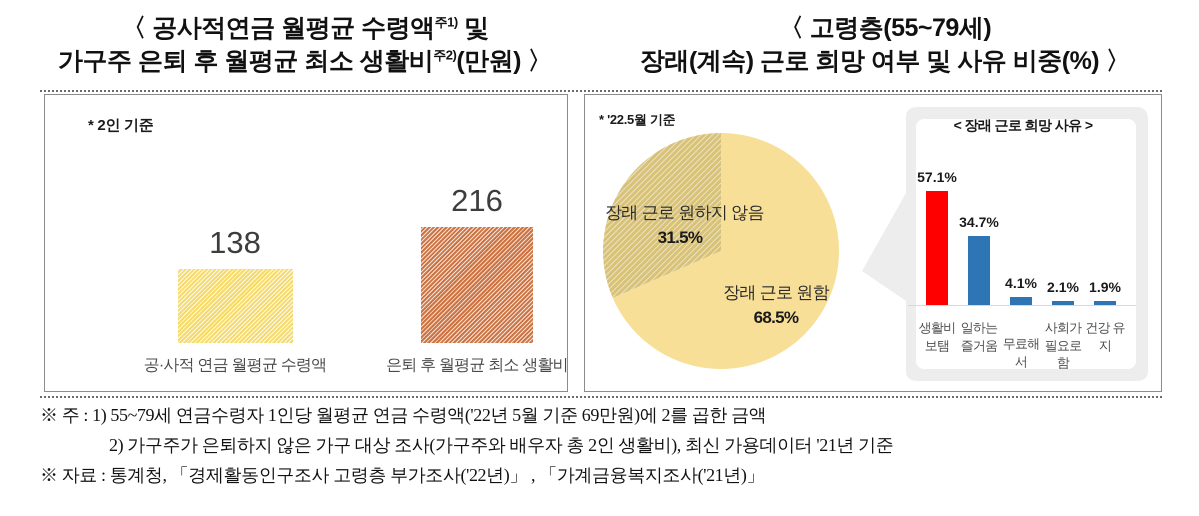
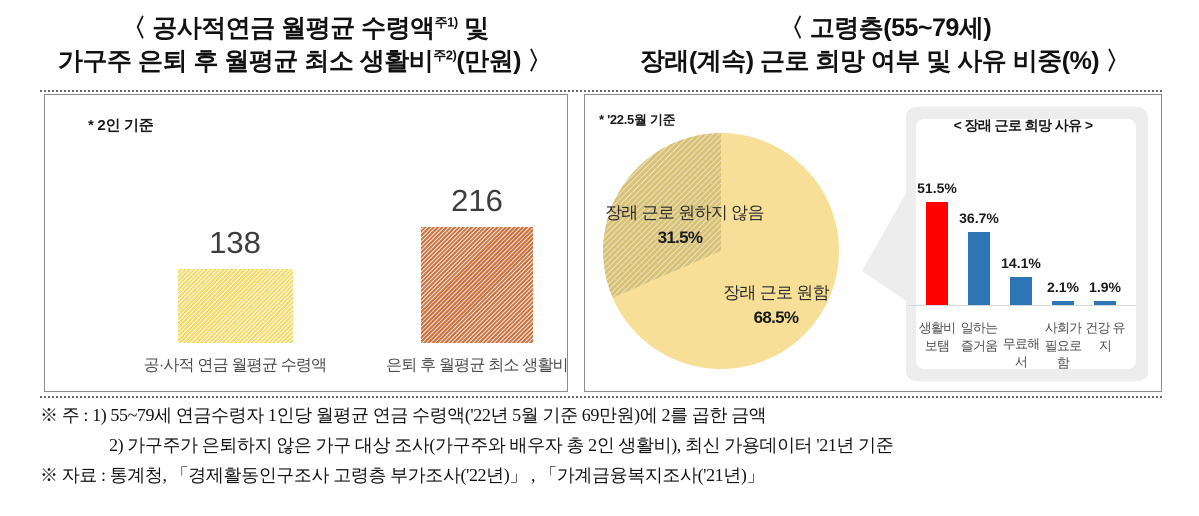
< 장래 근로 희망 사유 >/생활비 보탬: 57.1% -> 51.5%
< 장래 근로 희망 사유 >/일하는 즐거움: 34.7% -> 36.7%
< 장래 근로 희망 사유 >/무료해서: 4.1% -> 14.1%
